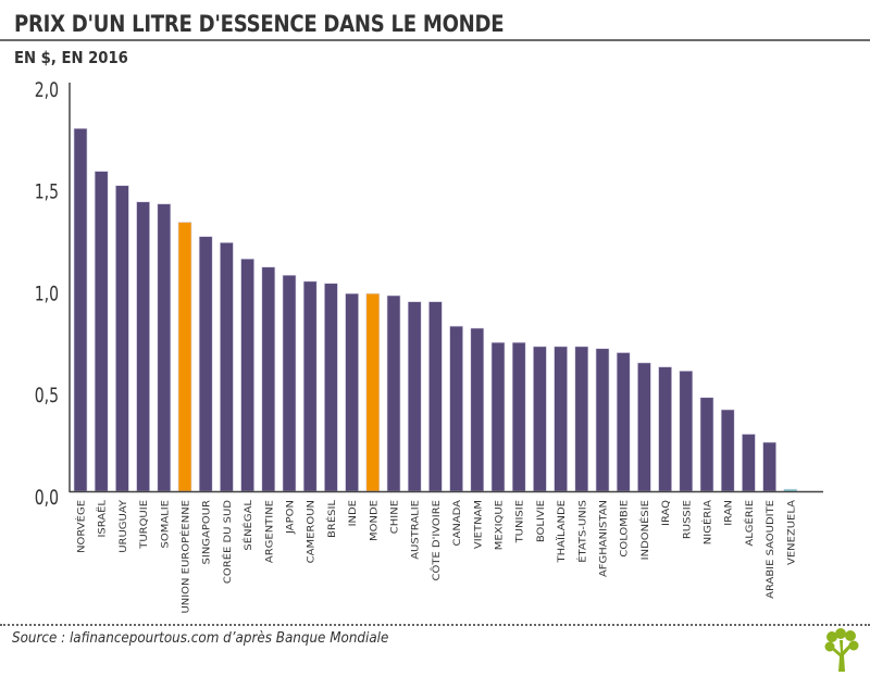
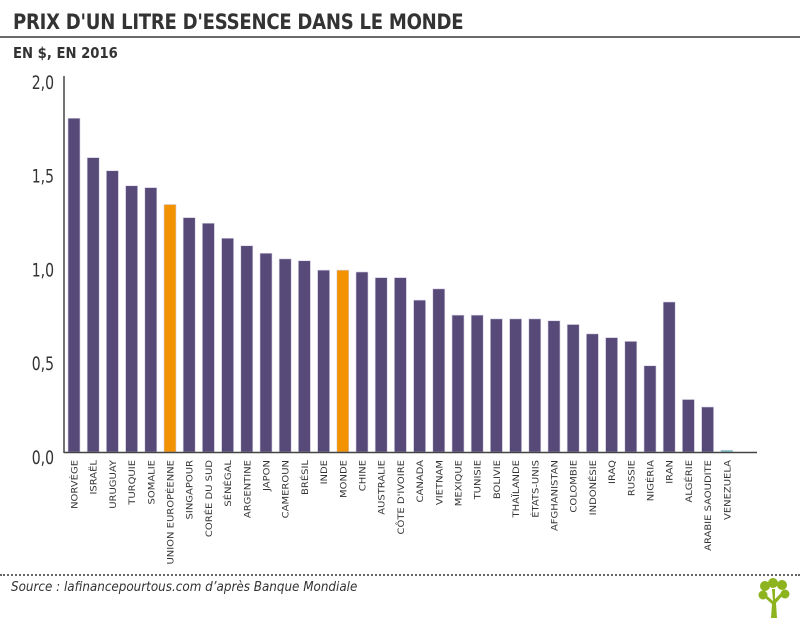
VIETNAM: 0,80 -> 0,87
IRAN: 0,40 -> 0,80
